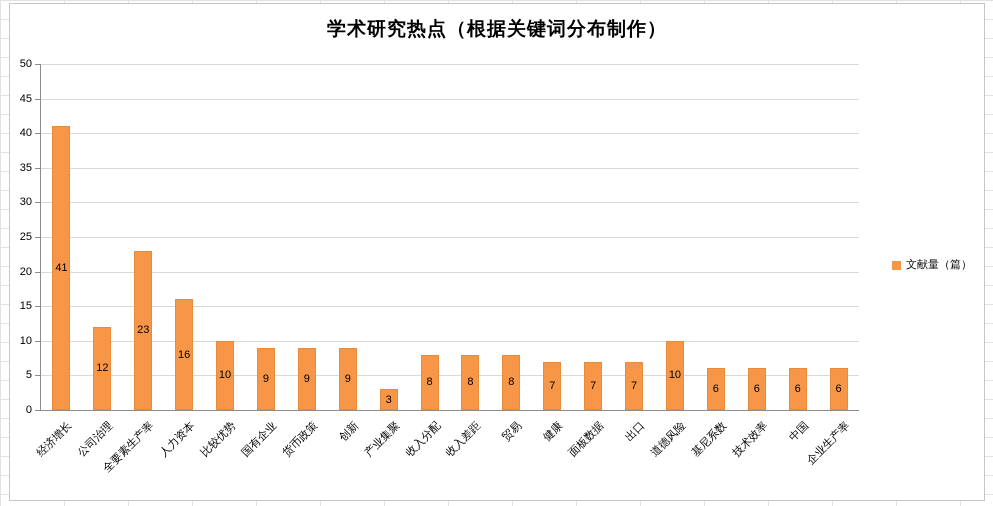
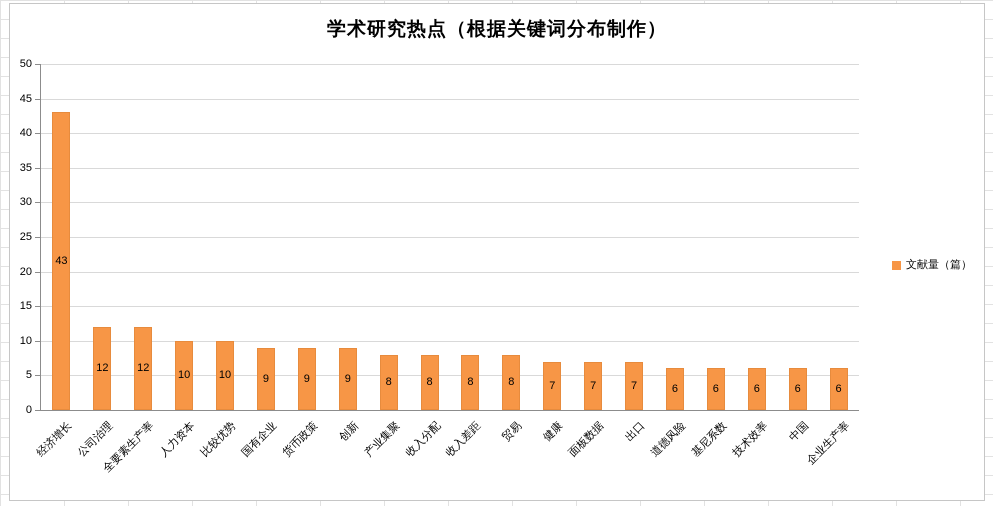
经济增长: 41 -> 43
全要素生产率: 23 -> 12
人力资本: 16 -> 10
产业集聚: 3 -> 8
道德风险: 10 -> 6
